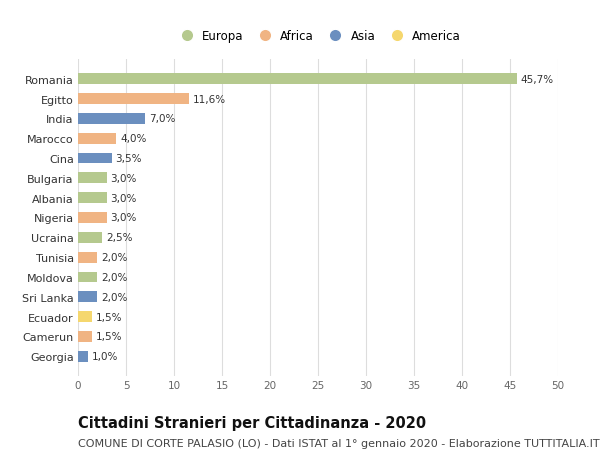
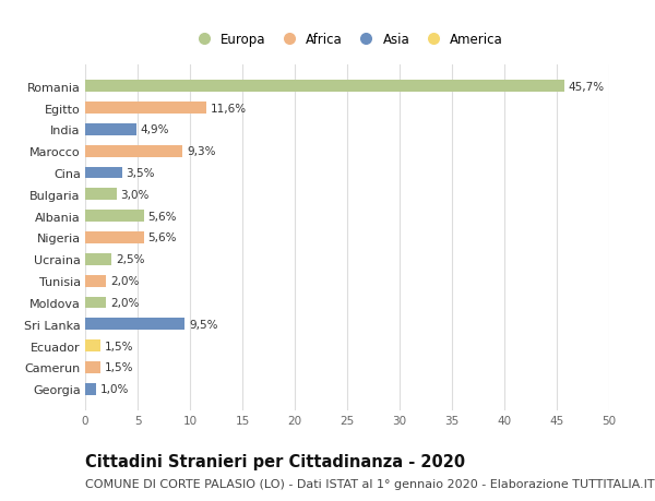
India: 7,0% -> 4,9%
Marocco: 4,0% -> 9,3%
Albania: 3,0% -> 5,6%
Nigeria: 3,0% -> 5,6%
Sri Lanka: 2,0% -> 9,5%
